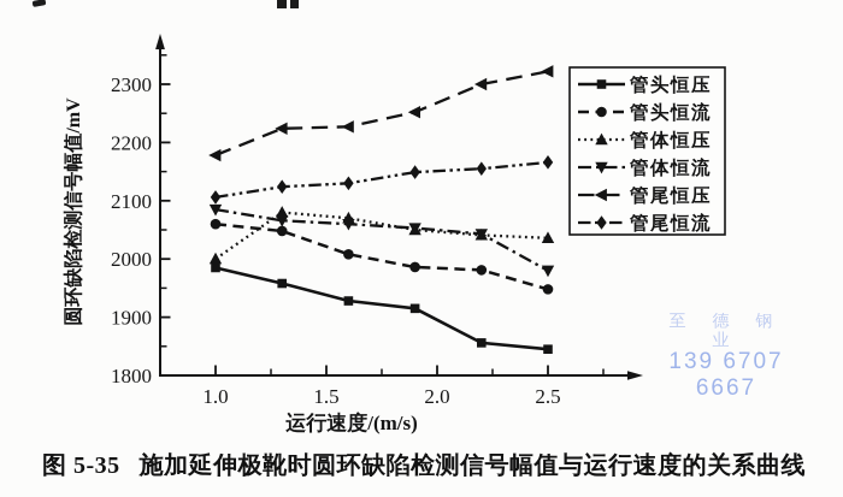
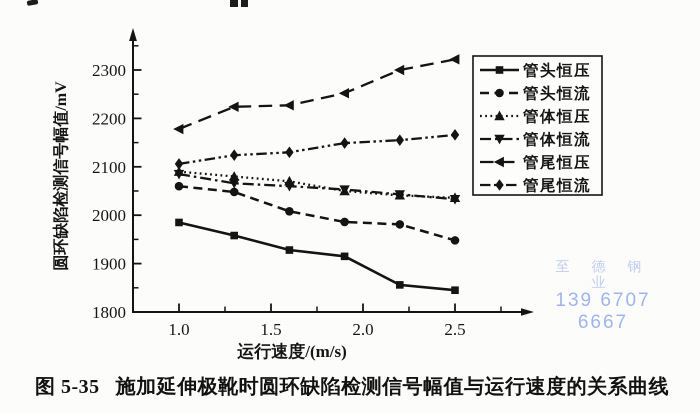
管体恒压/1.0: 2000 -> 2090
管体恒流/2.5: 1980 -> 2030
